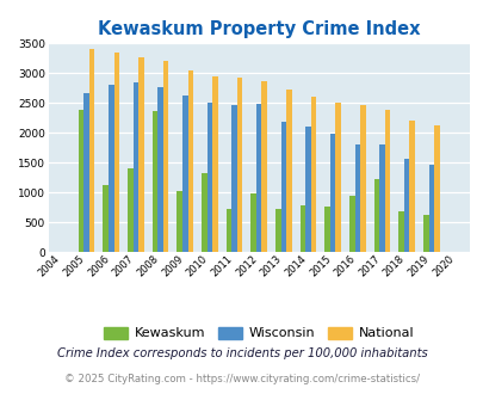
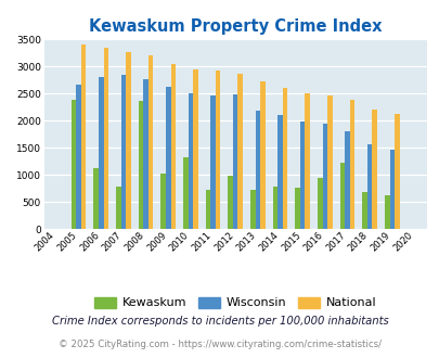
Kewaskum/2007: 1400 -> 780
Wisconsin/2016: 1800 -> 1950
